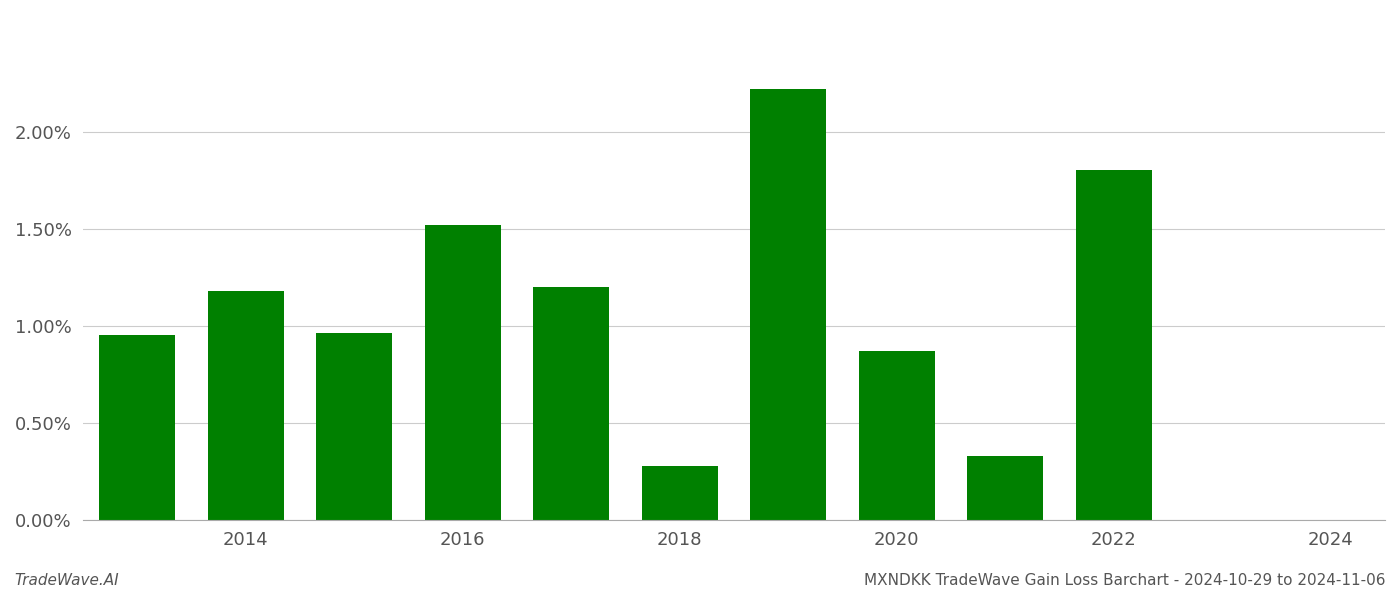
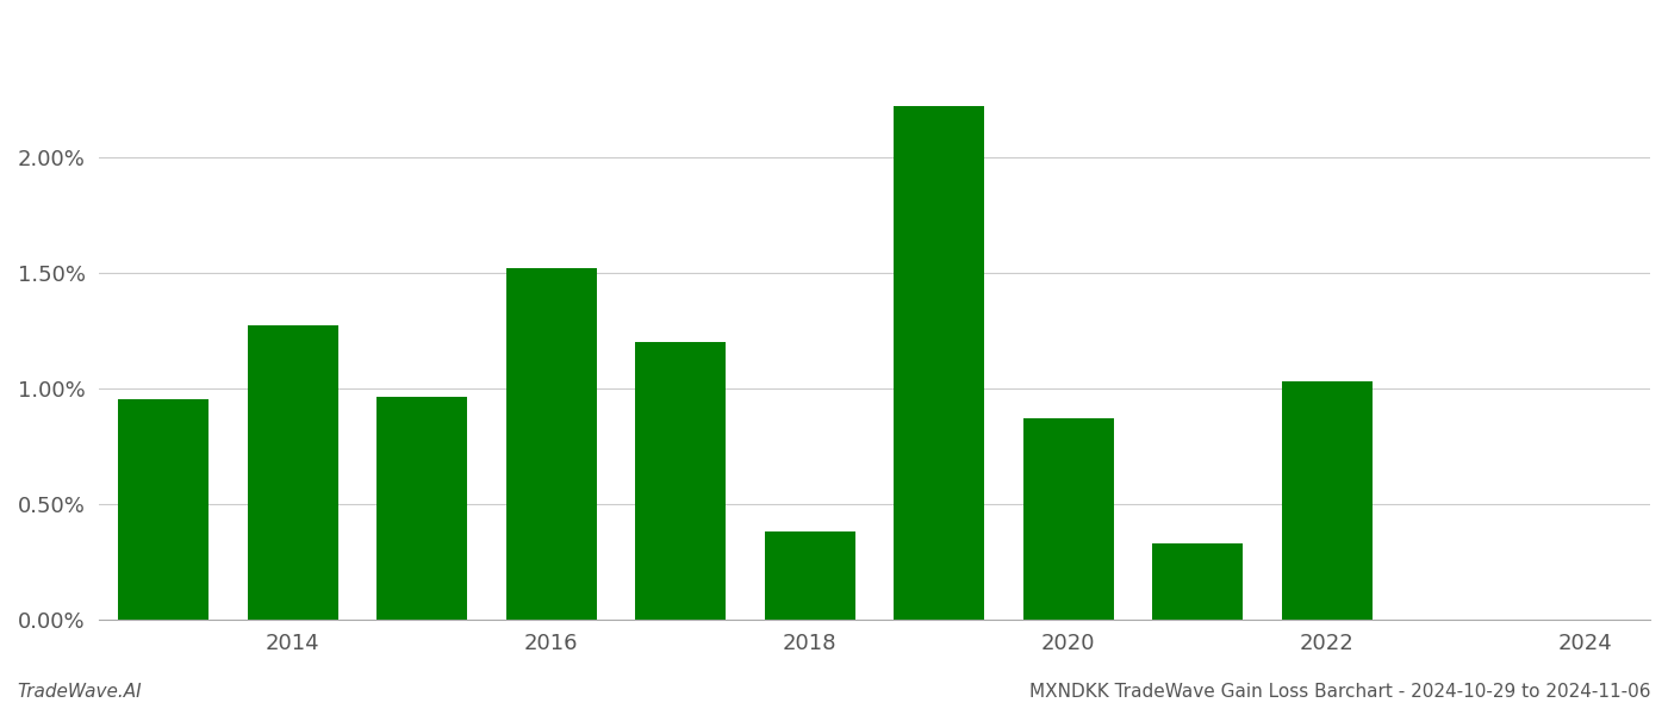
2014: 1.18% -> 1.27%
2018: 0.28% -> 0.38%
2022: 1.80% -> 1.03%
